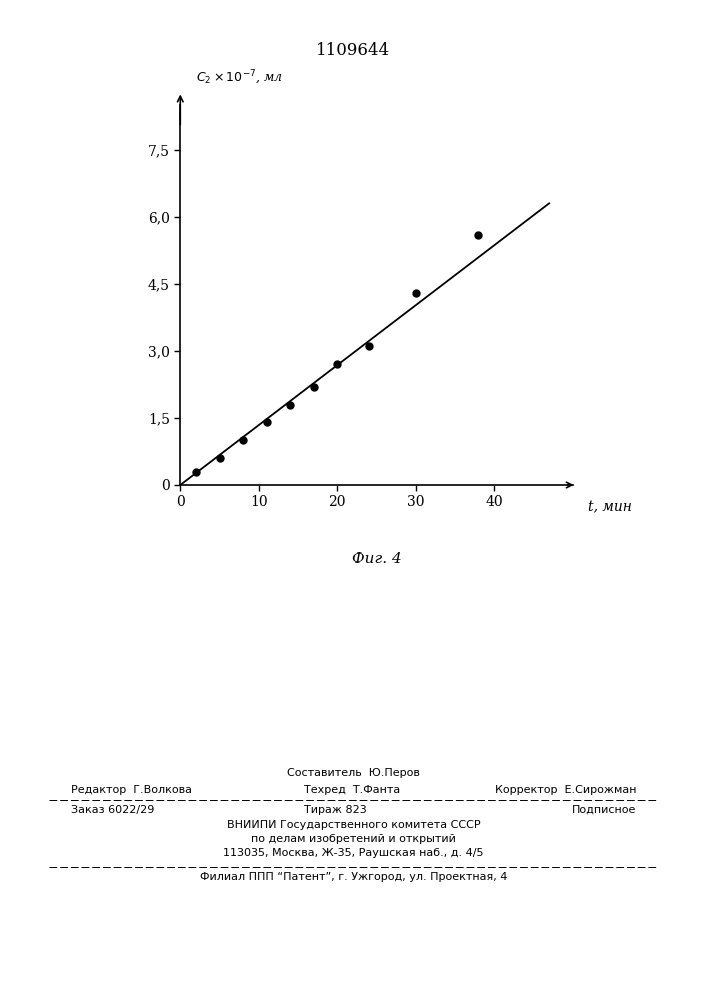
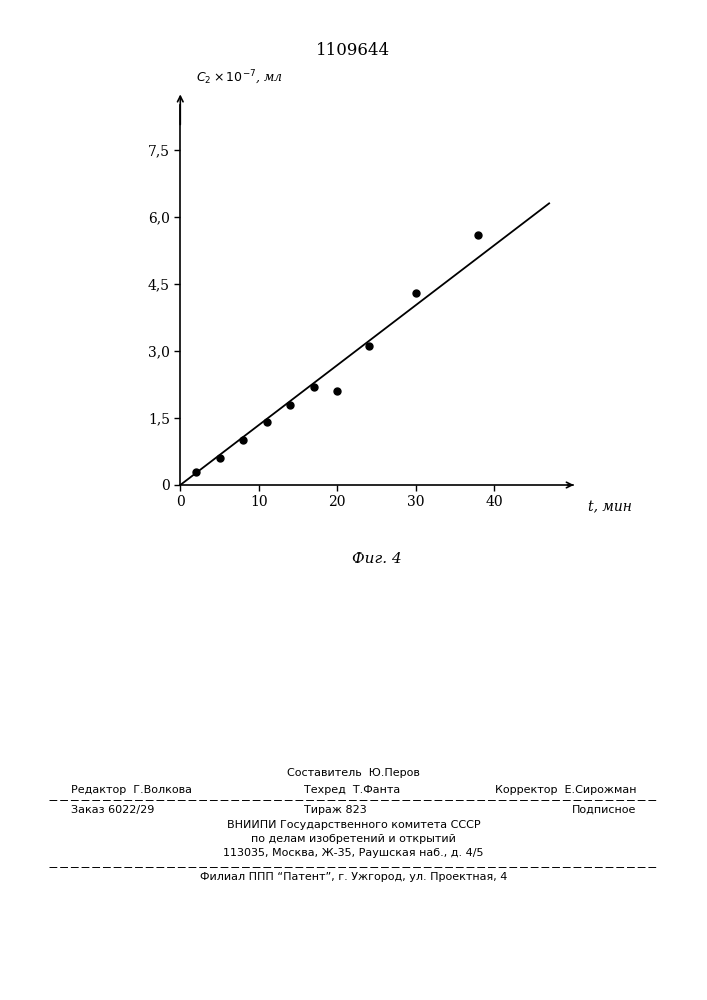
20: 2,7 -> 2,1
